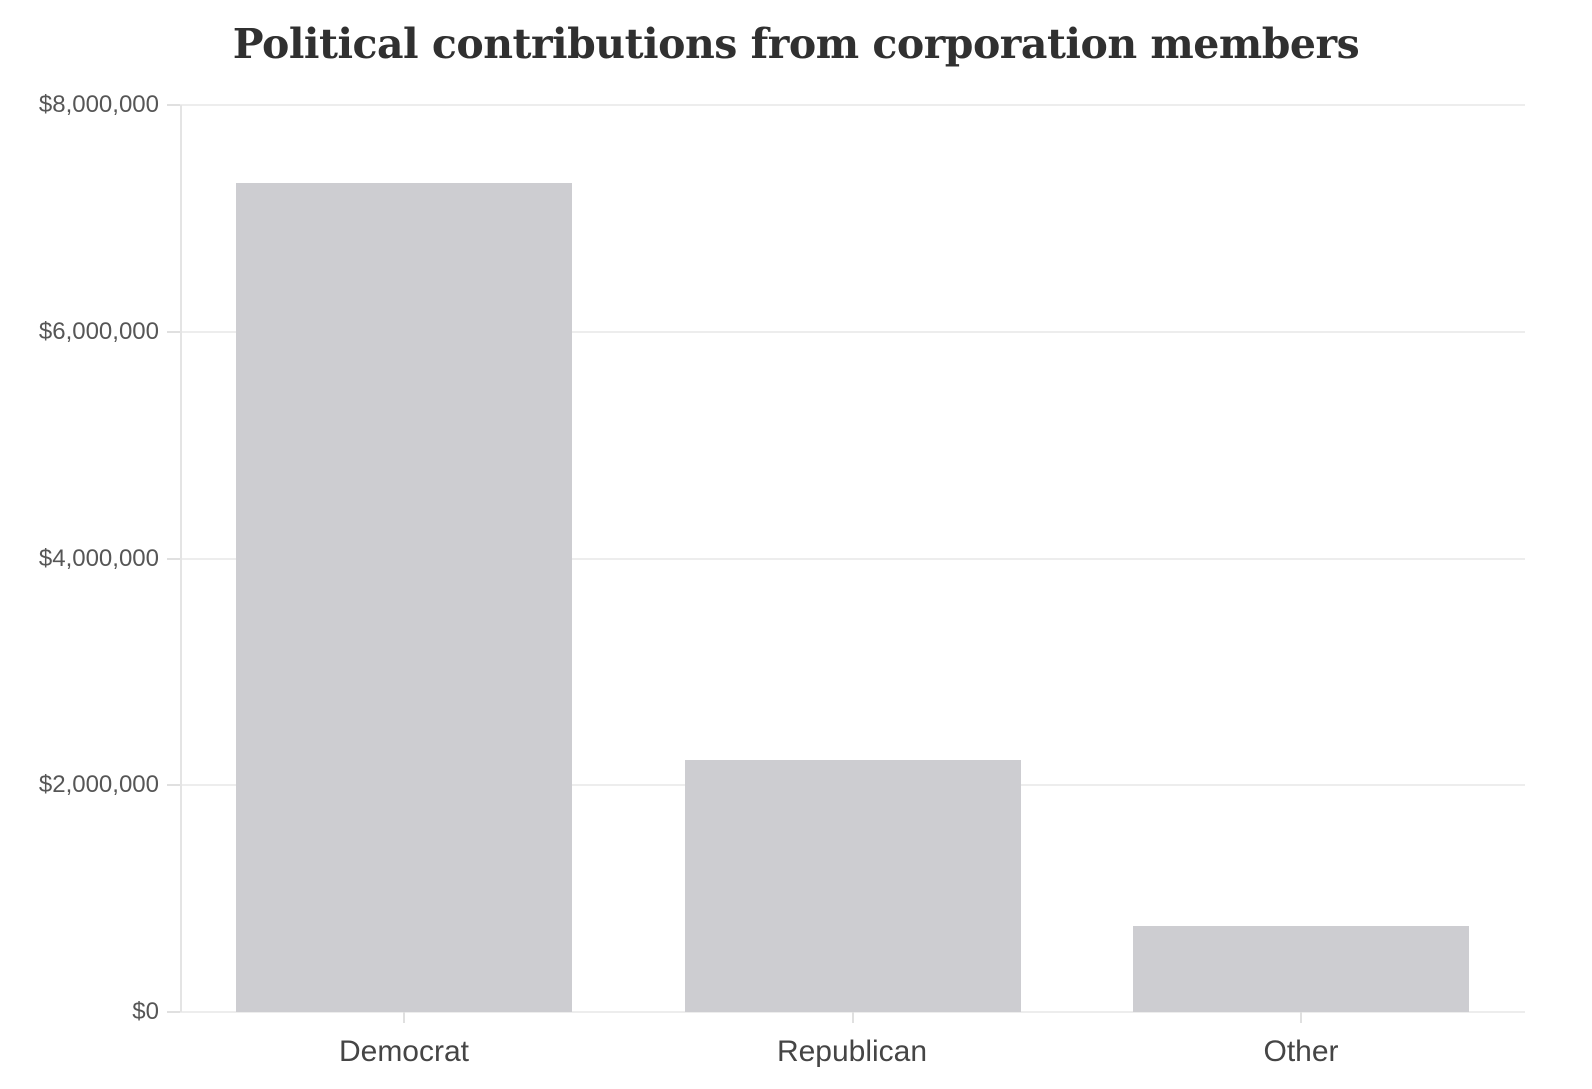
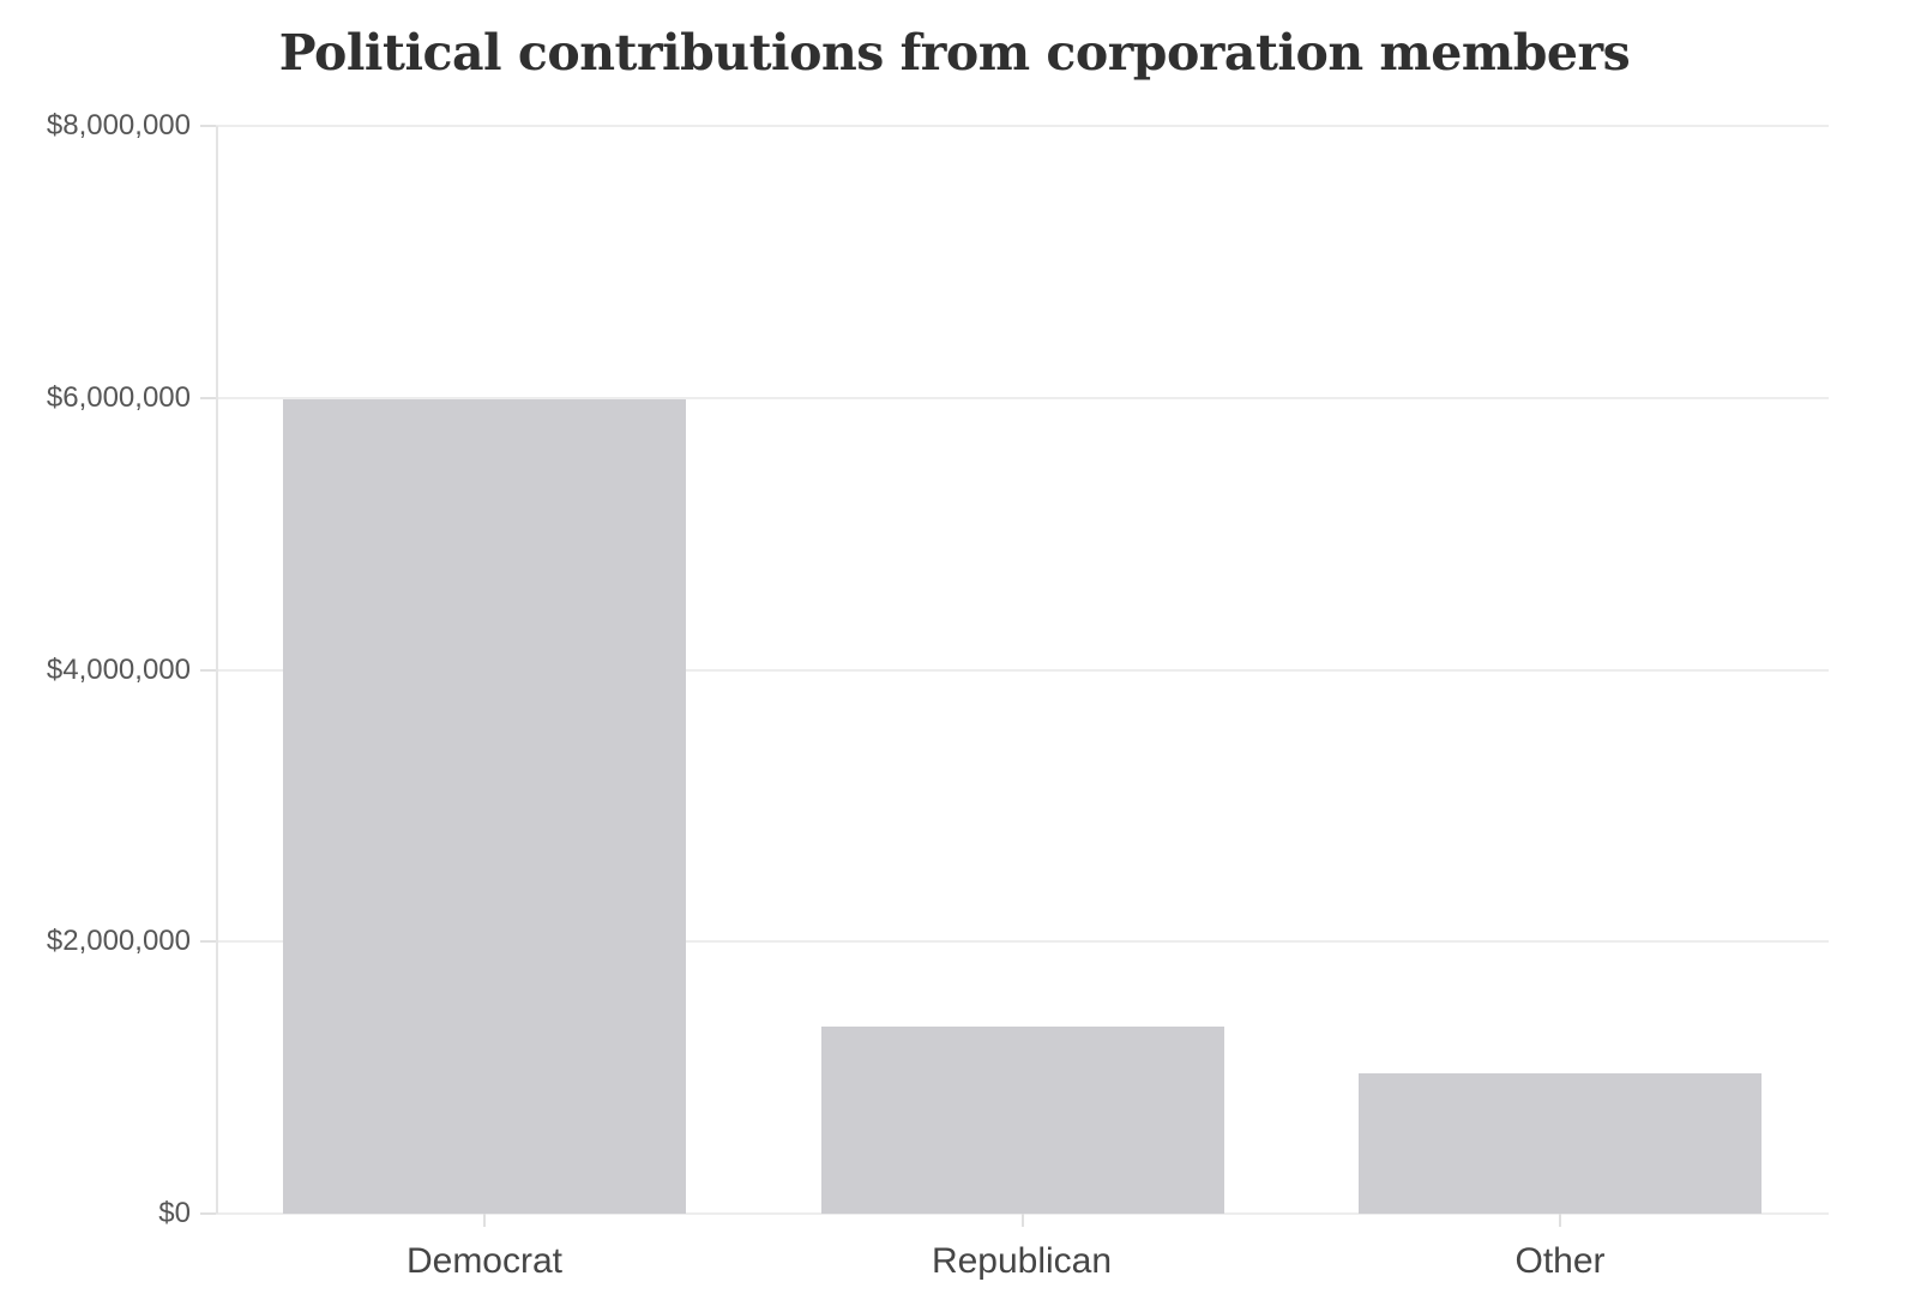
Democrat: $7310000 -> $5990000
Republican: $2220000 -> $1380000
Other: $760000 -> $1030000
